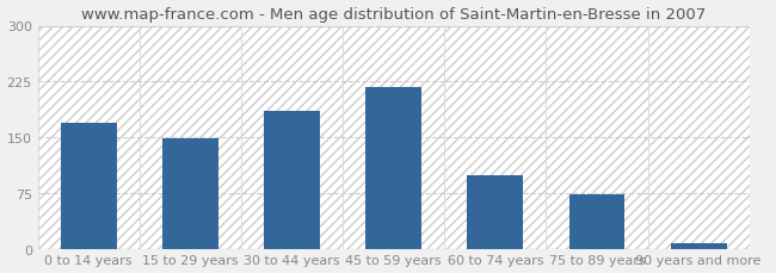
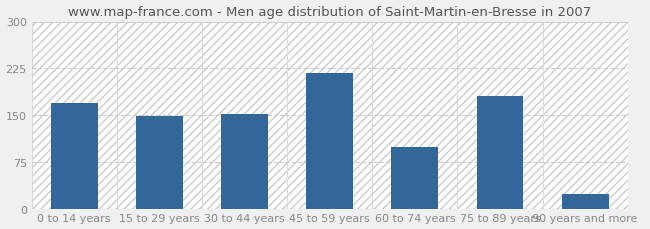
30 to 44 years: 185 -> 152
75 to 89 years: 73 -> 180
90 years and more: 8 -> 24
